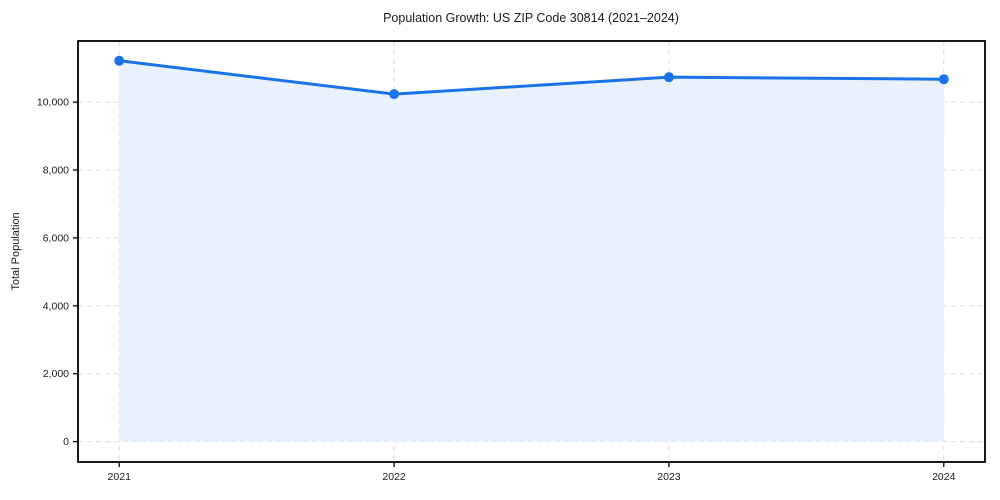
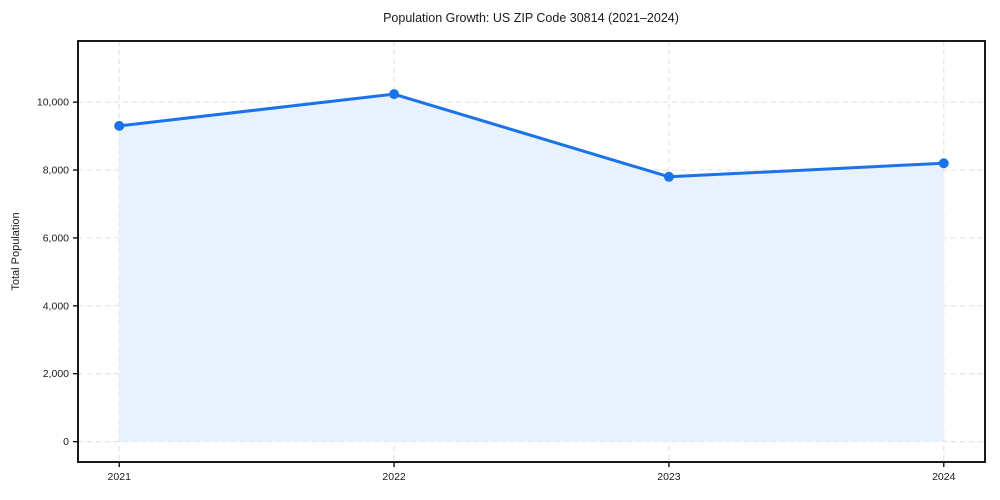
2021: 11200 -> 9300
2023: 10700 -> 7800
2024: 10700 -> 8200
